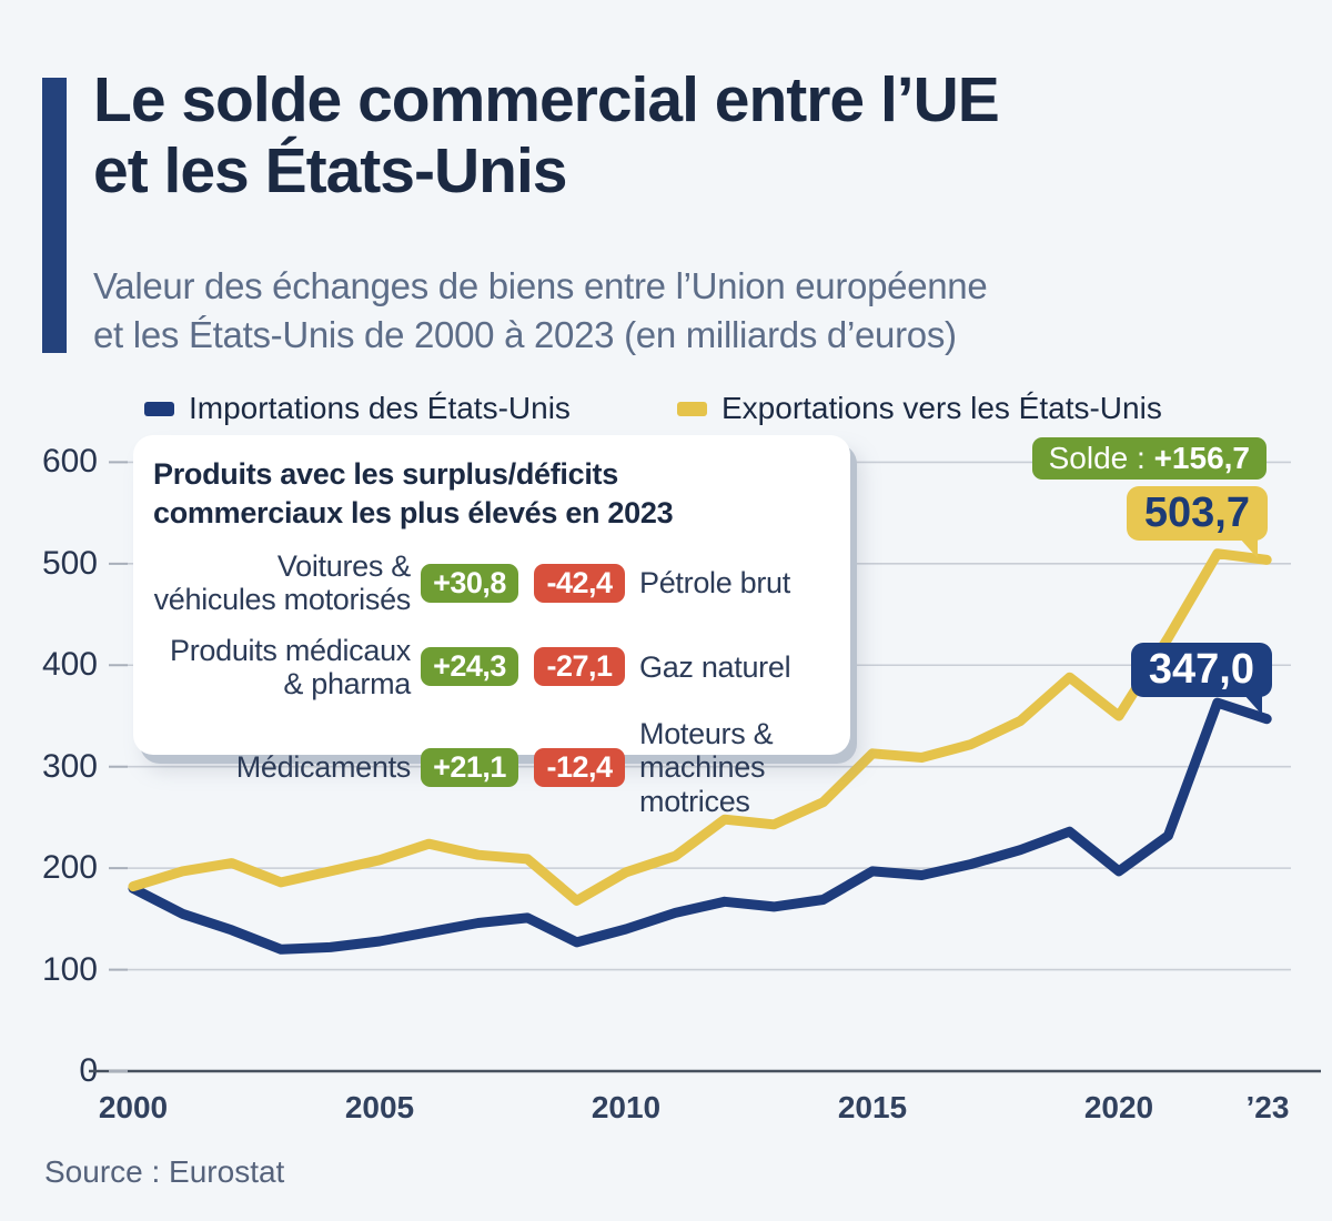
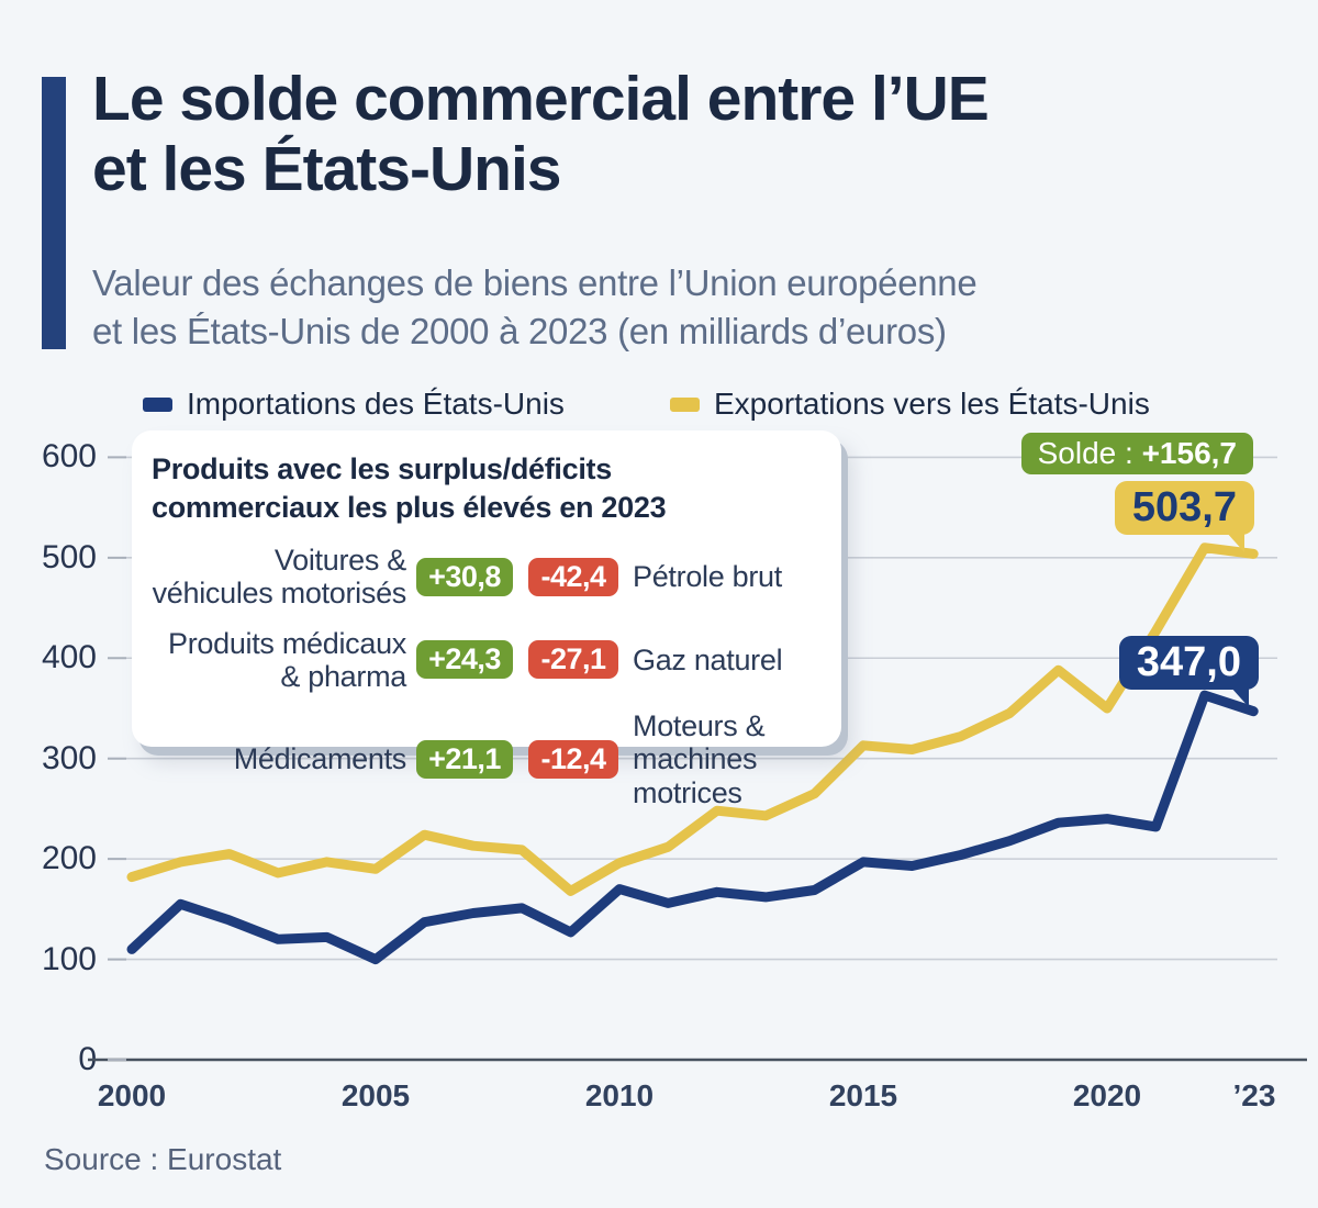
Importations des États-Unis/2000: 180 -> 110
Importations des États-Unis/2005: 130 -> 100
Exportations vers les États-Unis/2005: 210 -> 190
Importations des États-Unis/2010: 140 -> 170
Importations des États-Unis/2020: 200 -> 240
